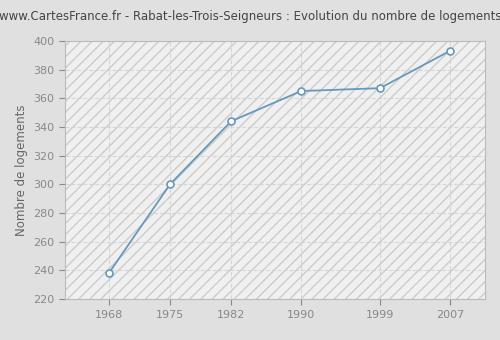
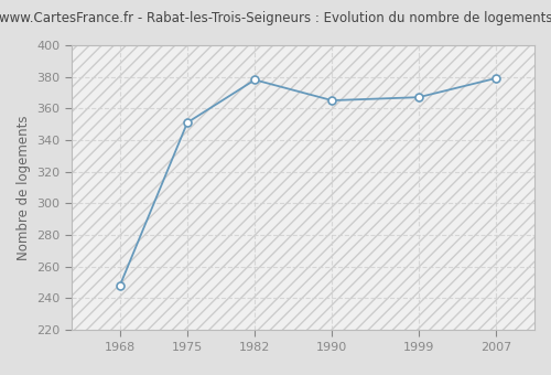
1968: 238 -> 248
1975: 300 -> 351
1982: 344 -> 378
2007: 393 -> 379
